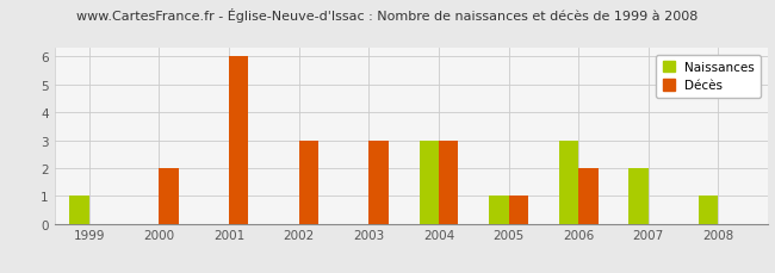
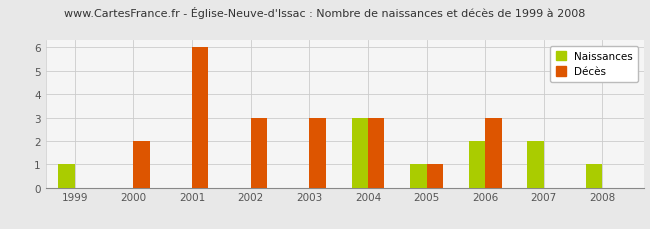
Naissances/2006: 3 -> 2
Décès/2006: 2 -> 3
